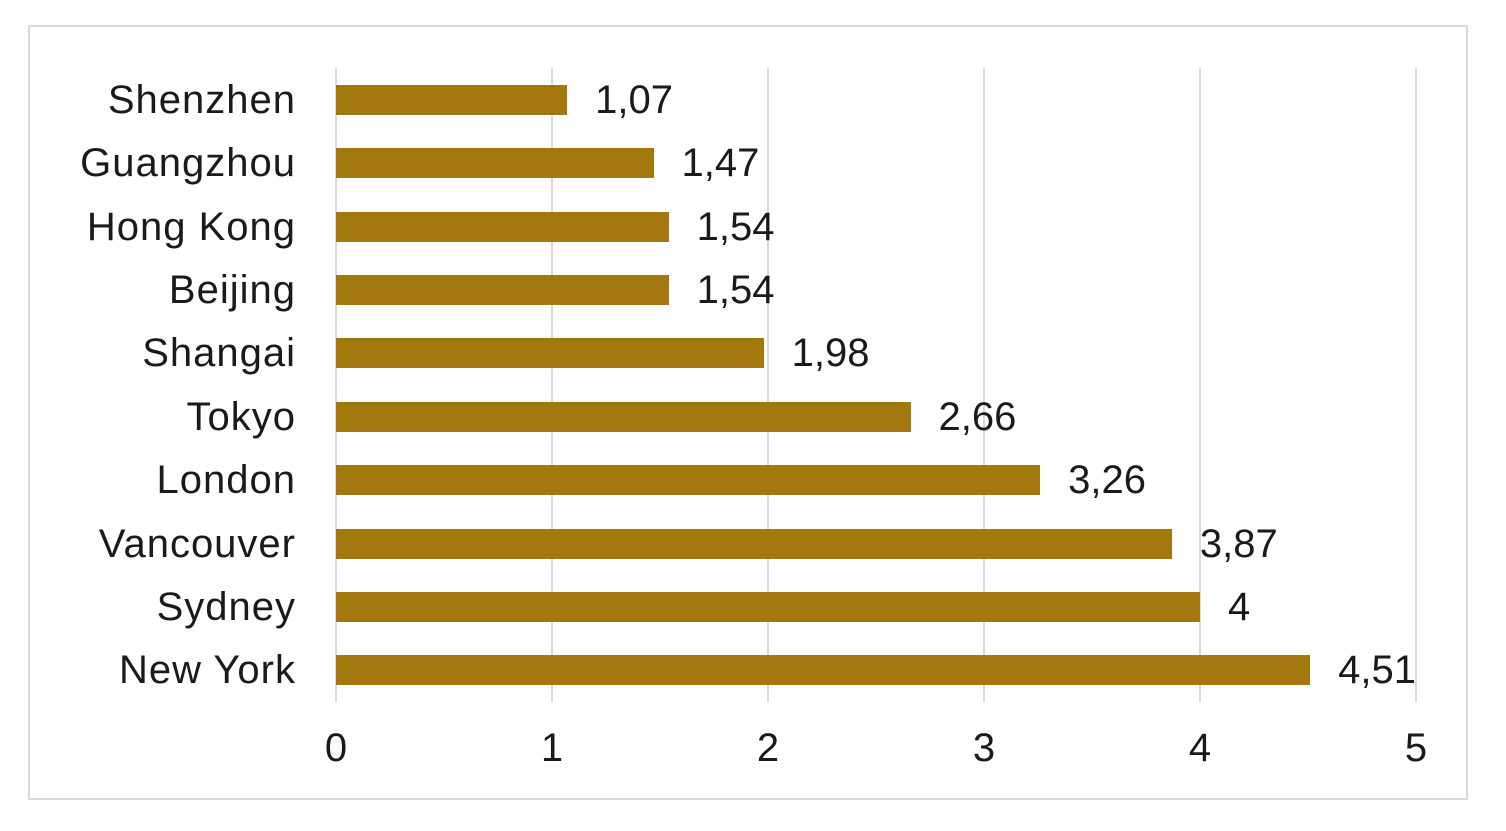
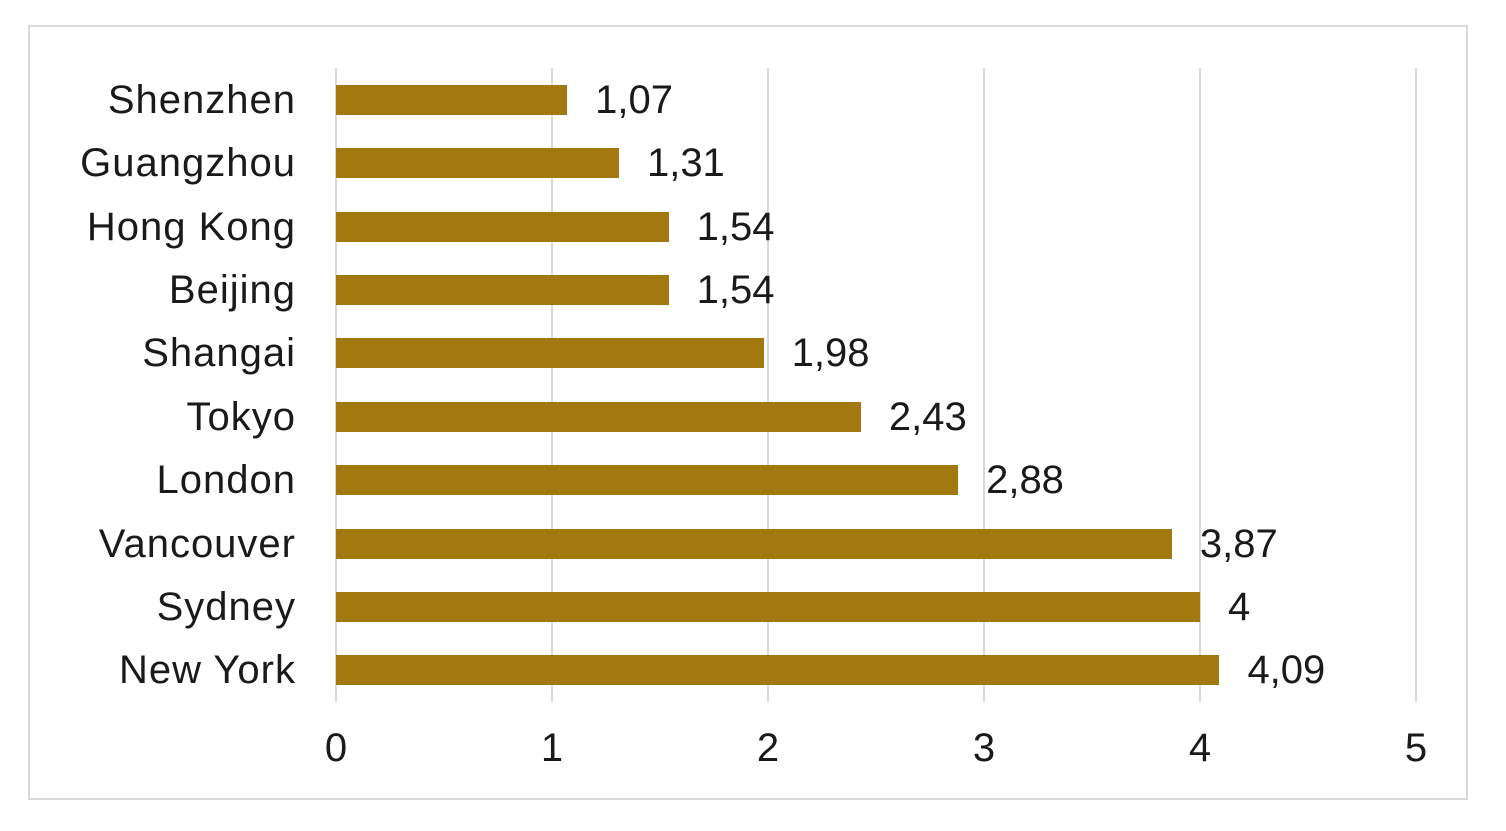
Guangzhou: 1,47 -> 1,31
Tokyo: 2,66 -> 2,43
London: 3,26 -> 2,88
New York: 4,51 -> 4,09
